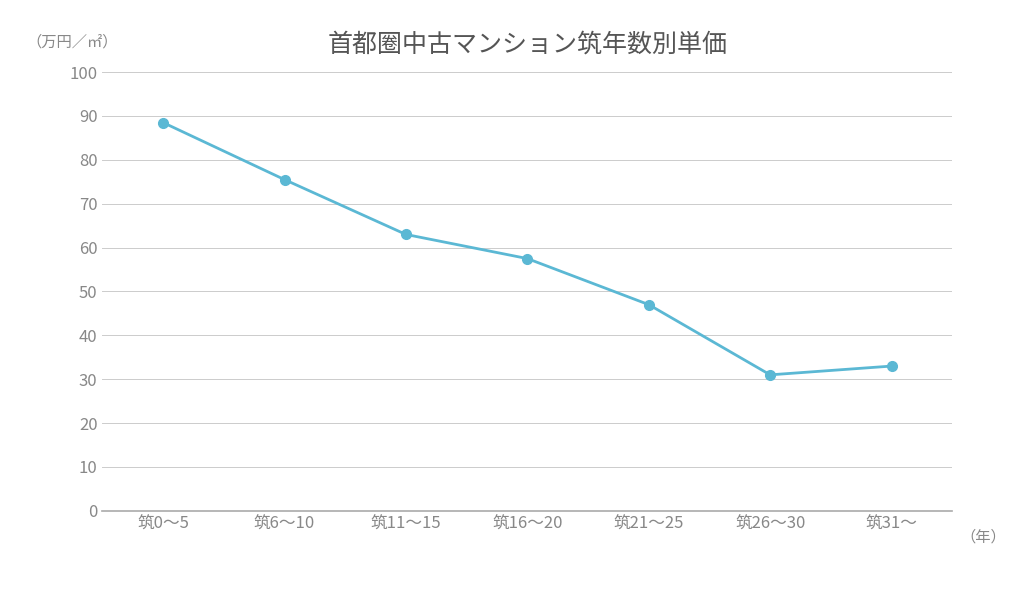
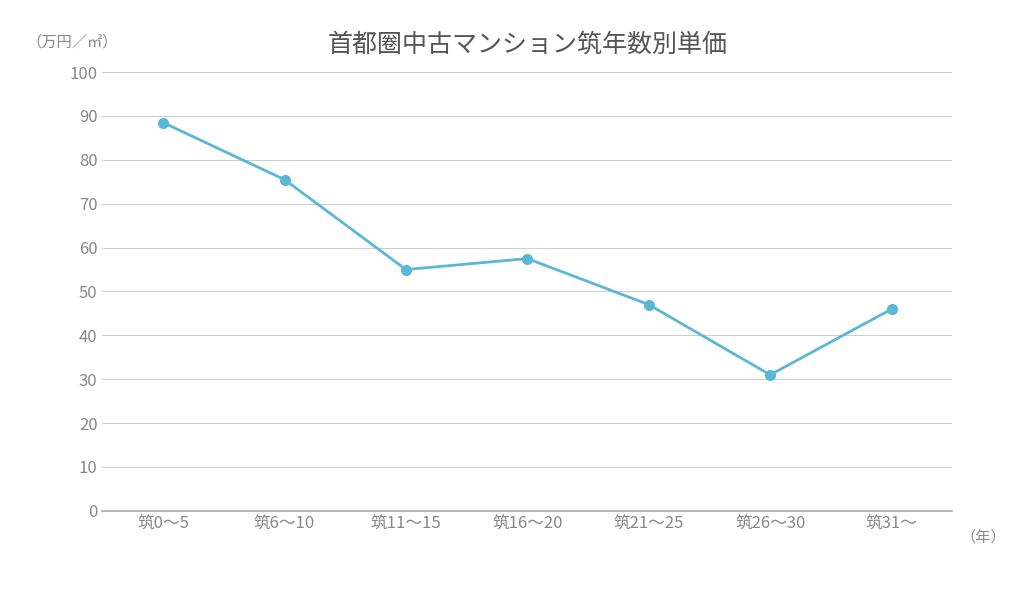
筑11～15: 63.0 -> 55.0
筑31～: 33.0 -> 46.0
